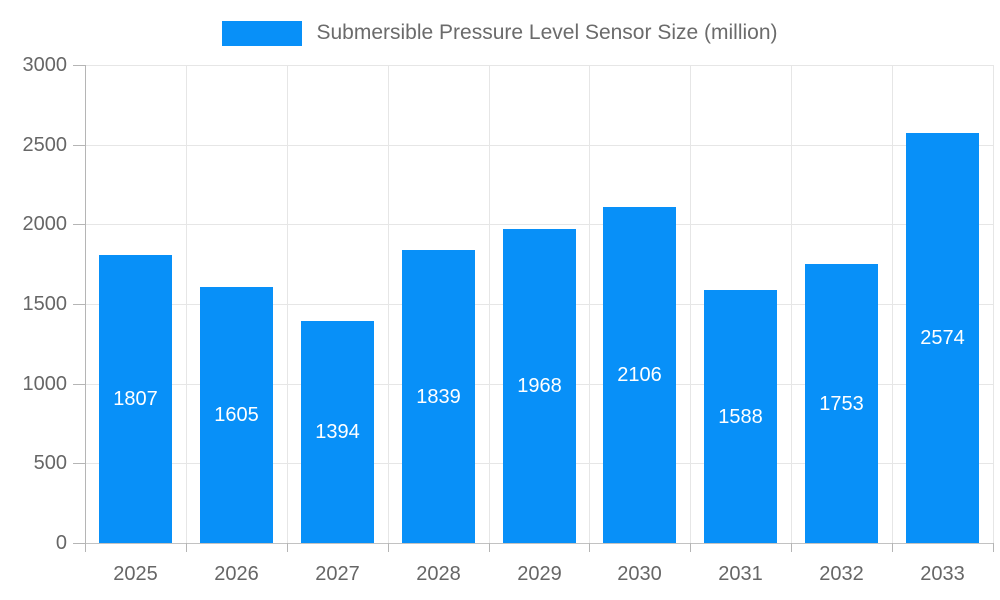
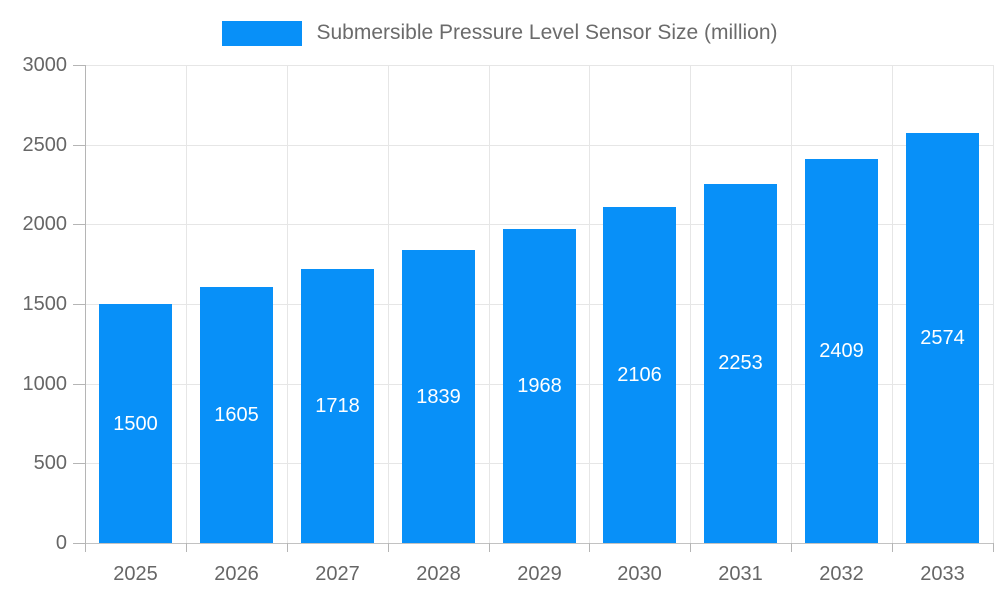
2025: 1807 -> 1500
2027: 1394 -> 1718
2031: 1588 -> 2253
2032: 1753 -> 2409
